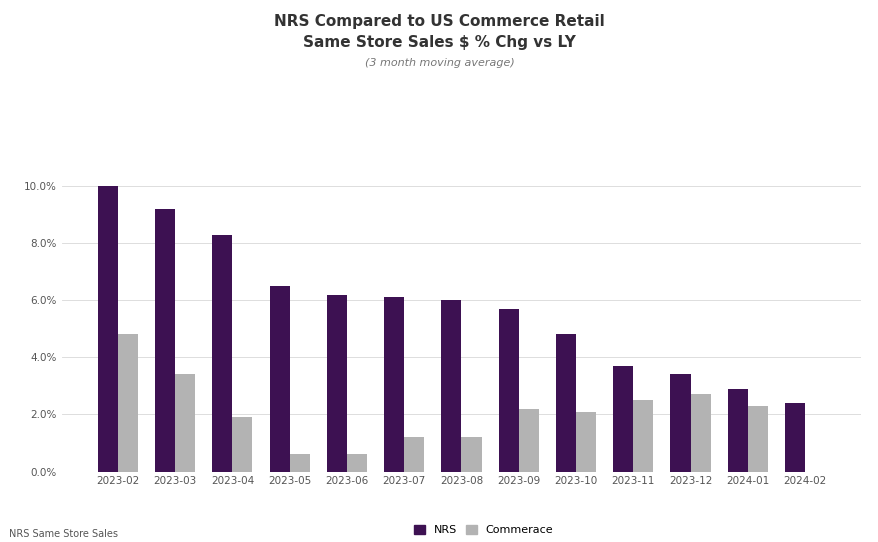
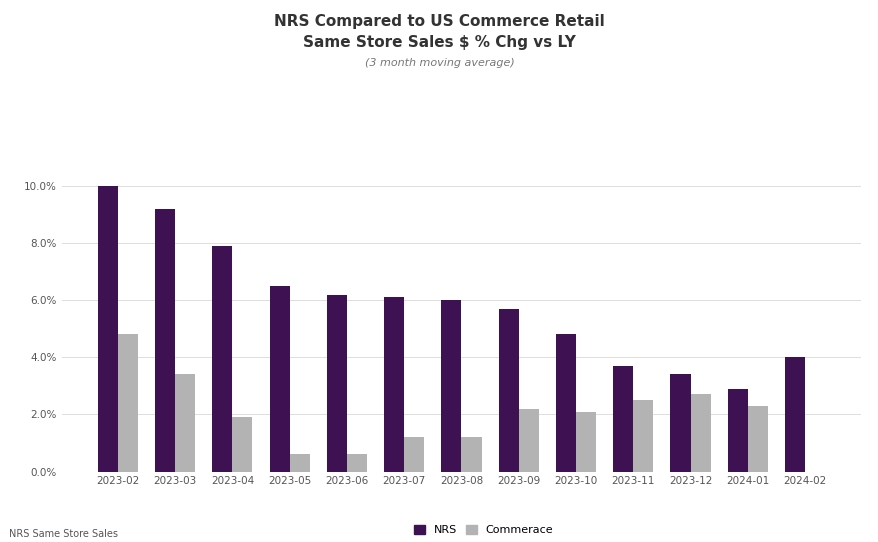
NRS/2023-04: 8.3% -> 7.9%
NRS/2024-02: 2.4% -> 4.0%
